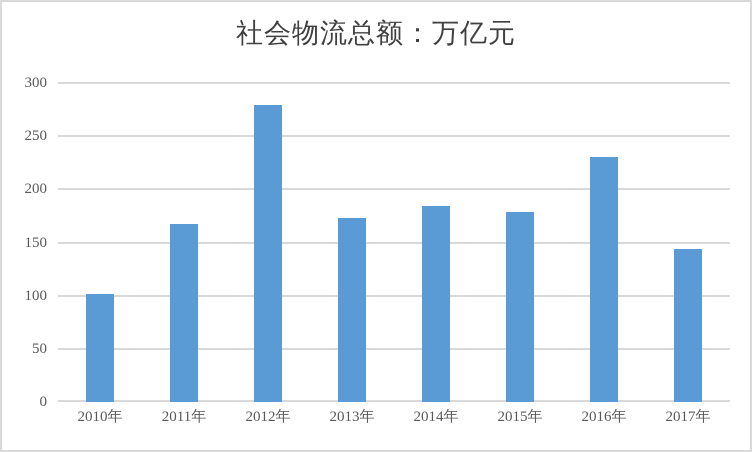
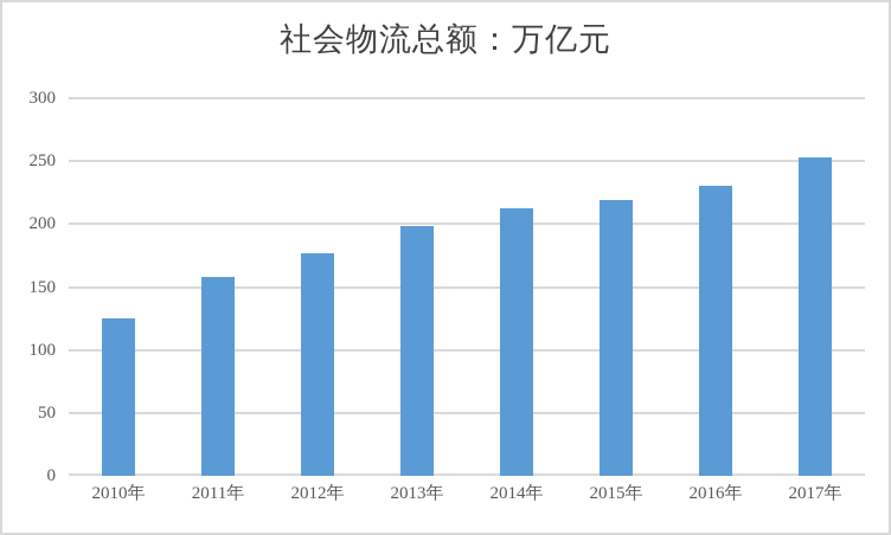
2010年: 102 -> 125
2011年: 167 -> 158
2012年: 279 -> 177
2013年: 173 -> 198
2014年: 184 -> 213
2015年: 179 -> 219
2017年: 144 -> 253
